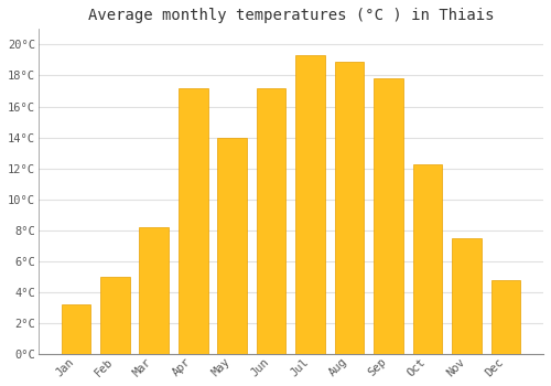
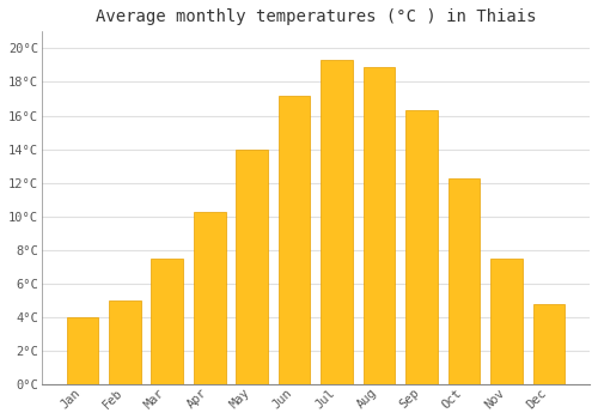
Jan: 3.2°C -> 4.0°C
Mar: 8.2°C -> 7.5°C
Apr: 17.2°C -> 10.3°C
Sep: 17.8°C -> 16.3°C
